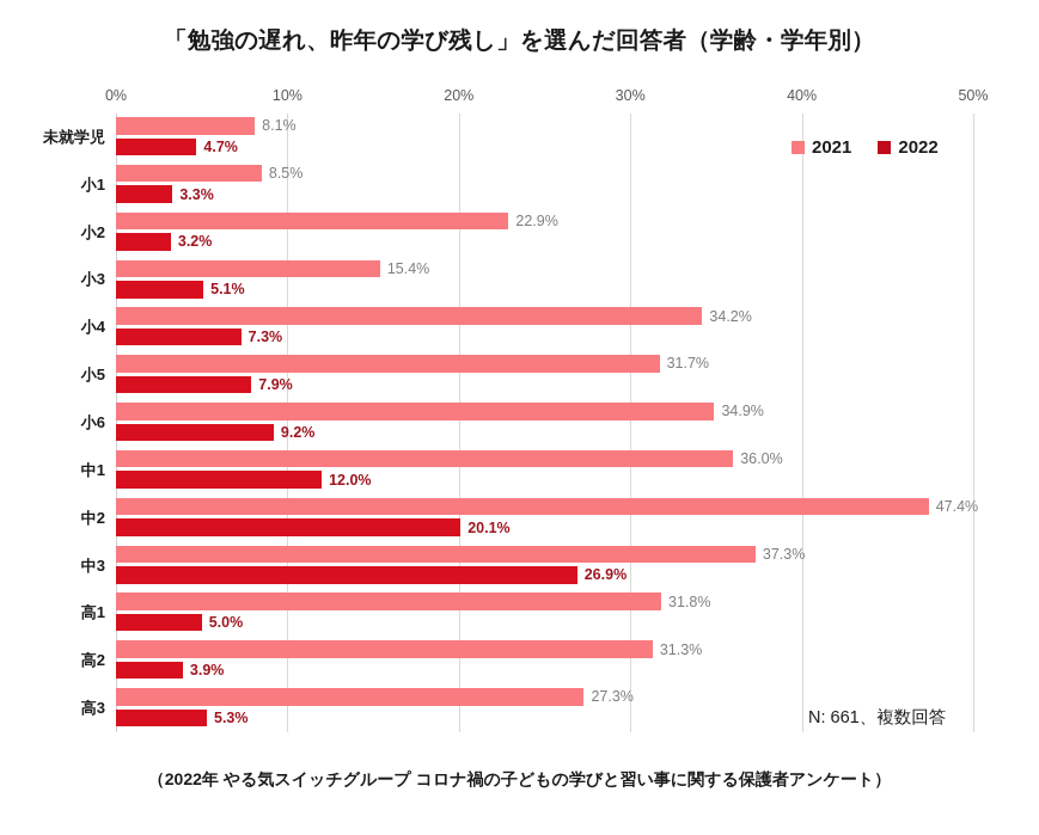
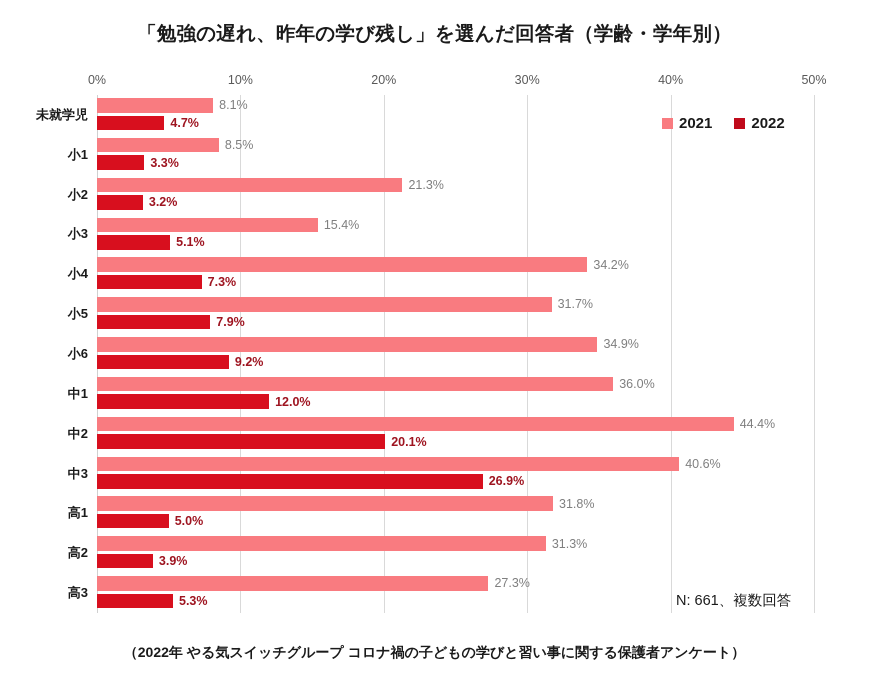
2021/小2: 22.9% -> 21.3%
2021/中2: 47.4% -> 44.4%
2021/中3: 37.3% -> 40.6%
